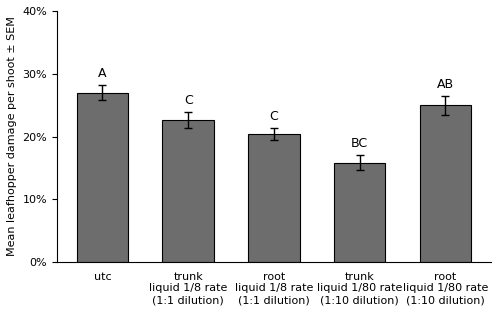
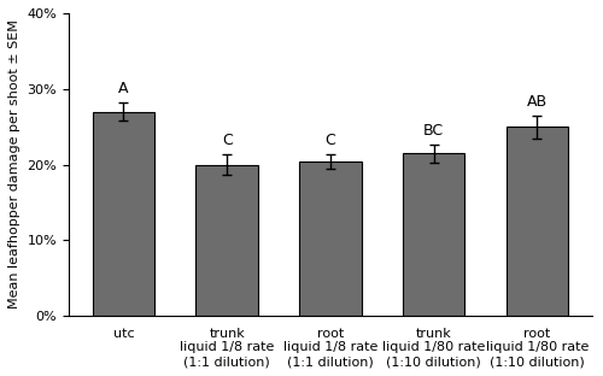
trunk liquid 1/8 rate (1:1 dilution): 22.6% -> 20.0%
trunk liquid 1/80 rate (1:10 dilution): 15.8% -> 21.5%
